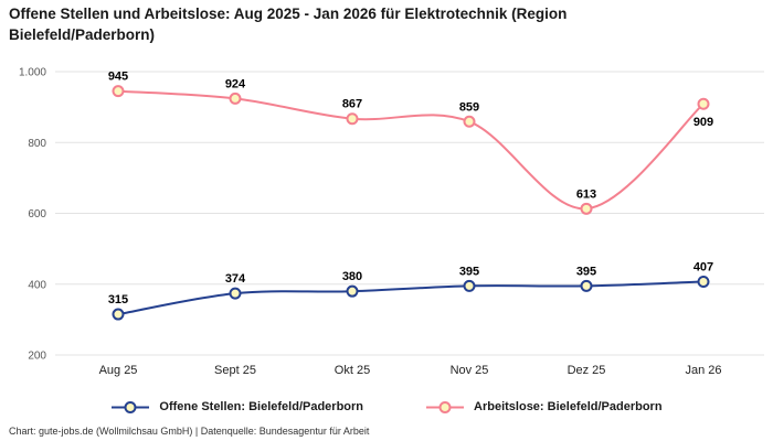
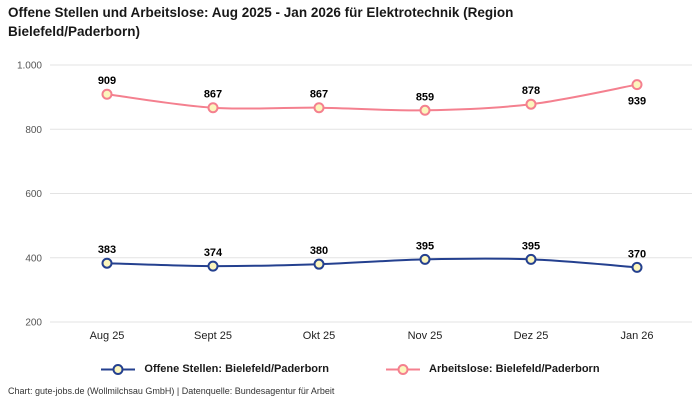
Offene Stellen: Bielefeld/Paderborn/Aug 25: 315 -> 383
Arbeitslose: Bielefeld/Paderborn/Aug 25: 945 -> 909
Arbeitslose: Bielefeld/Paderborn/Sept 25: 924 -> 867
Arbeitslose: Bielefeld/Paderborn/Dez 25: 613 -> 878
Offene Stellen: Bielefeld/Paderborn/Jan 26: 407 -> 370
Arbeitslose: Bielefeld/Paderborn/Jan 26: 909 -> 939
